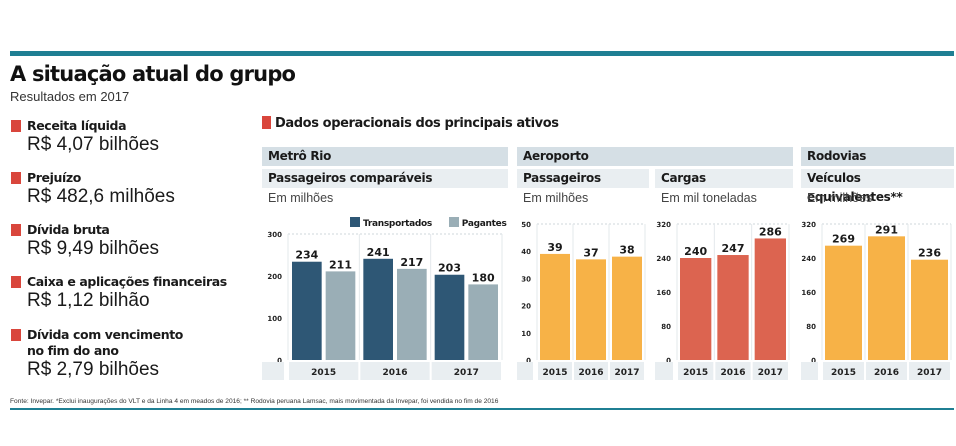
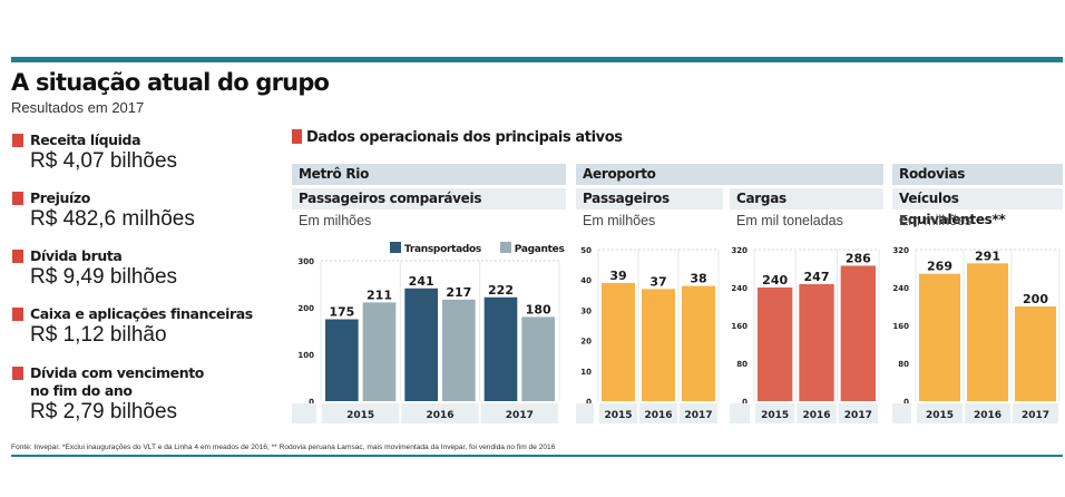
Passageiros comparáveis/Transportados/2015: 234 -> 175
Passageiros comparáveis/Transportados/2017: 203 -> 222
Veículos equivalentes**/2017: 236 -> 200
